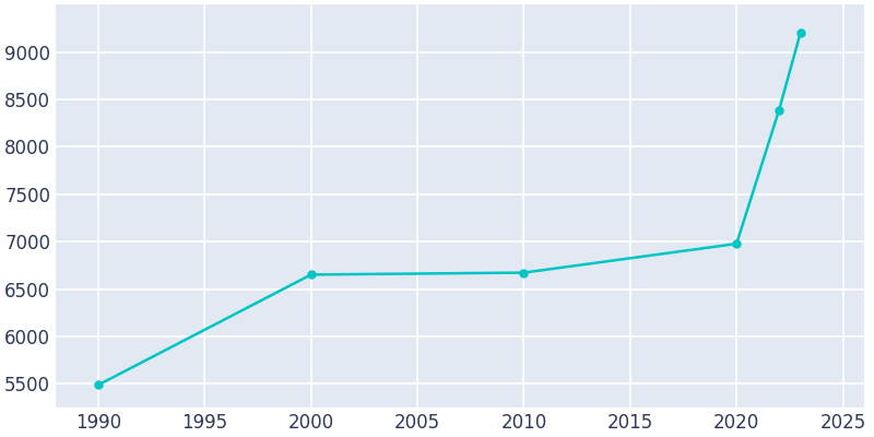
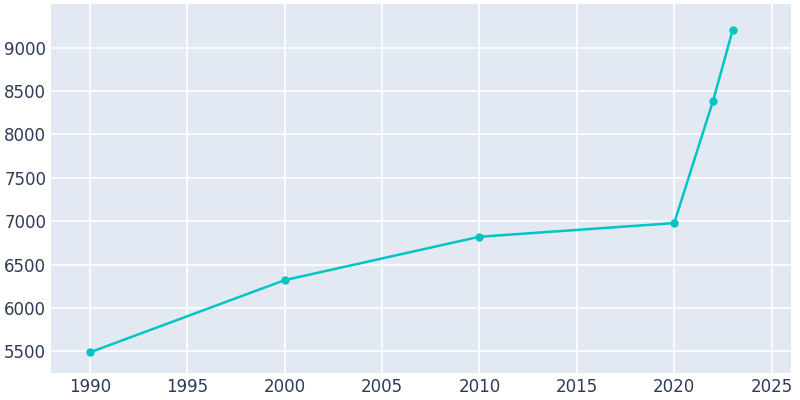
2000: 6650 -> 6320
2010: 6670 -> 6820
